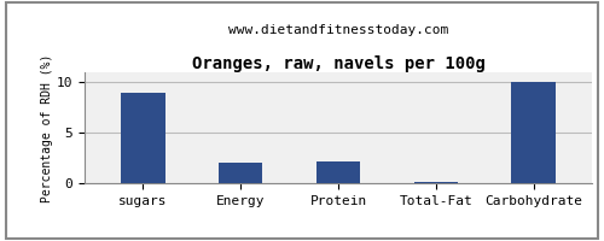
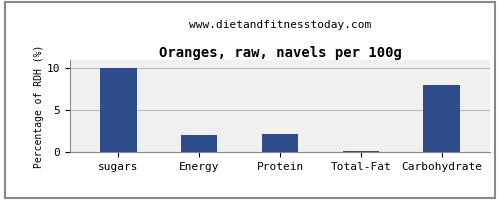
sugars: 9.0 -> 10.0
Carbohydrate: 10.0 -> 8.0
